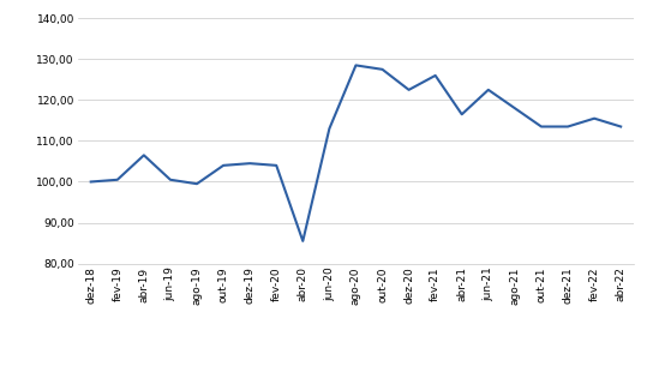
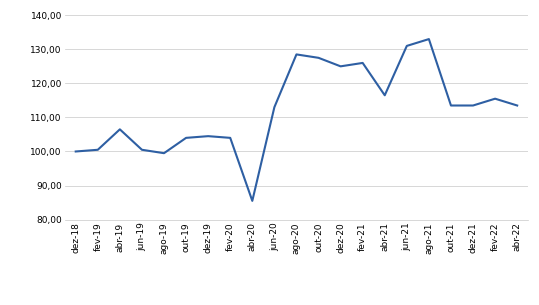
dez-20: 122,5 -> 125,0
jun-21: 122,5 -> 131,0
ago-21: 118,0 -> 133,0
